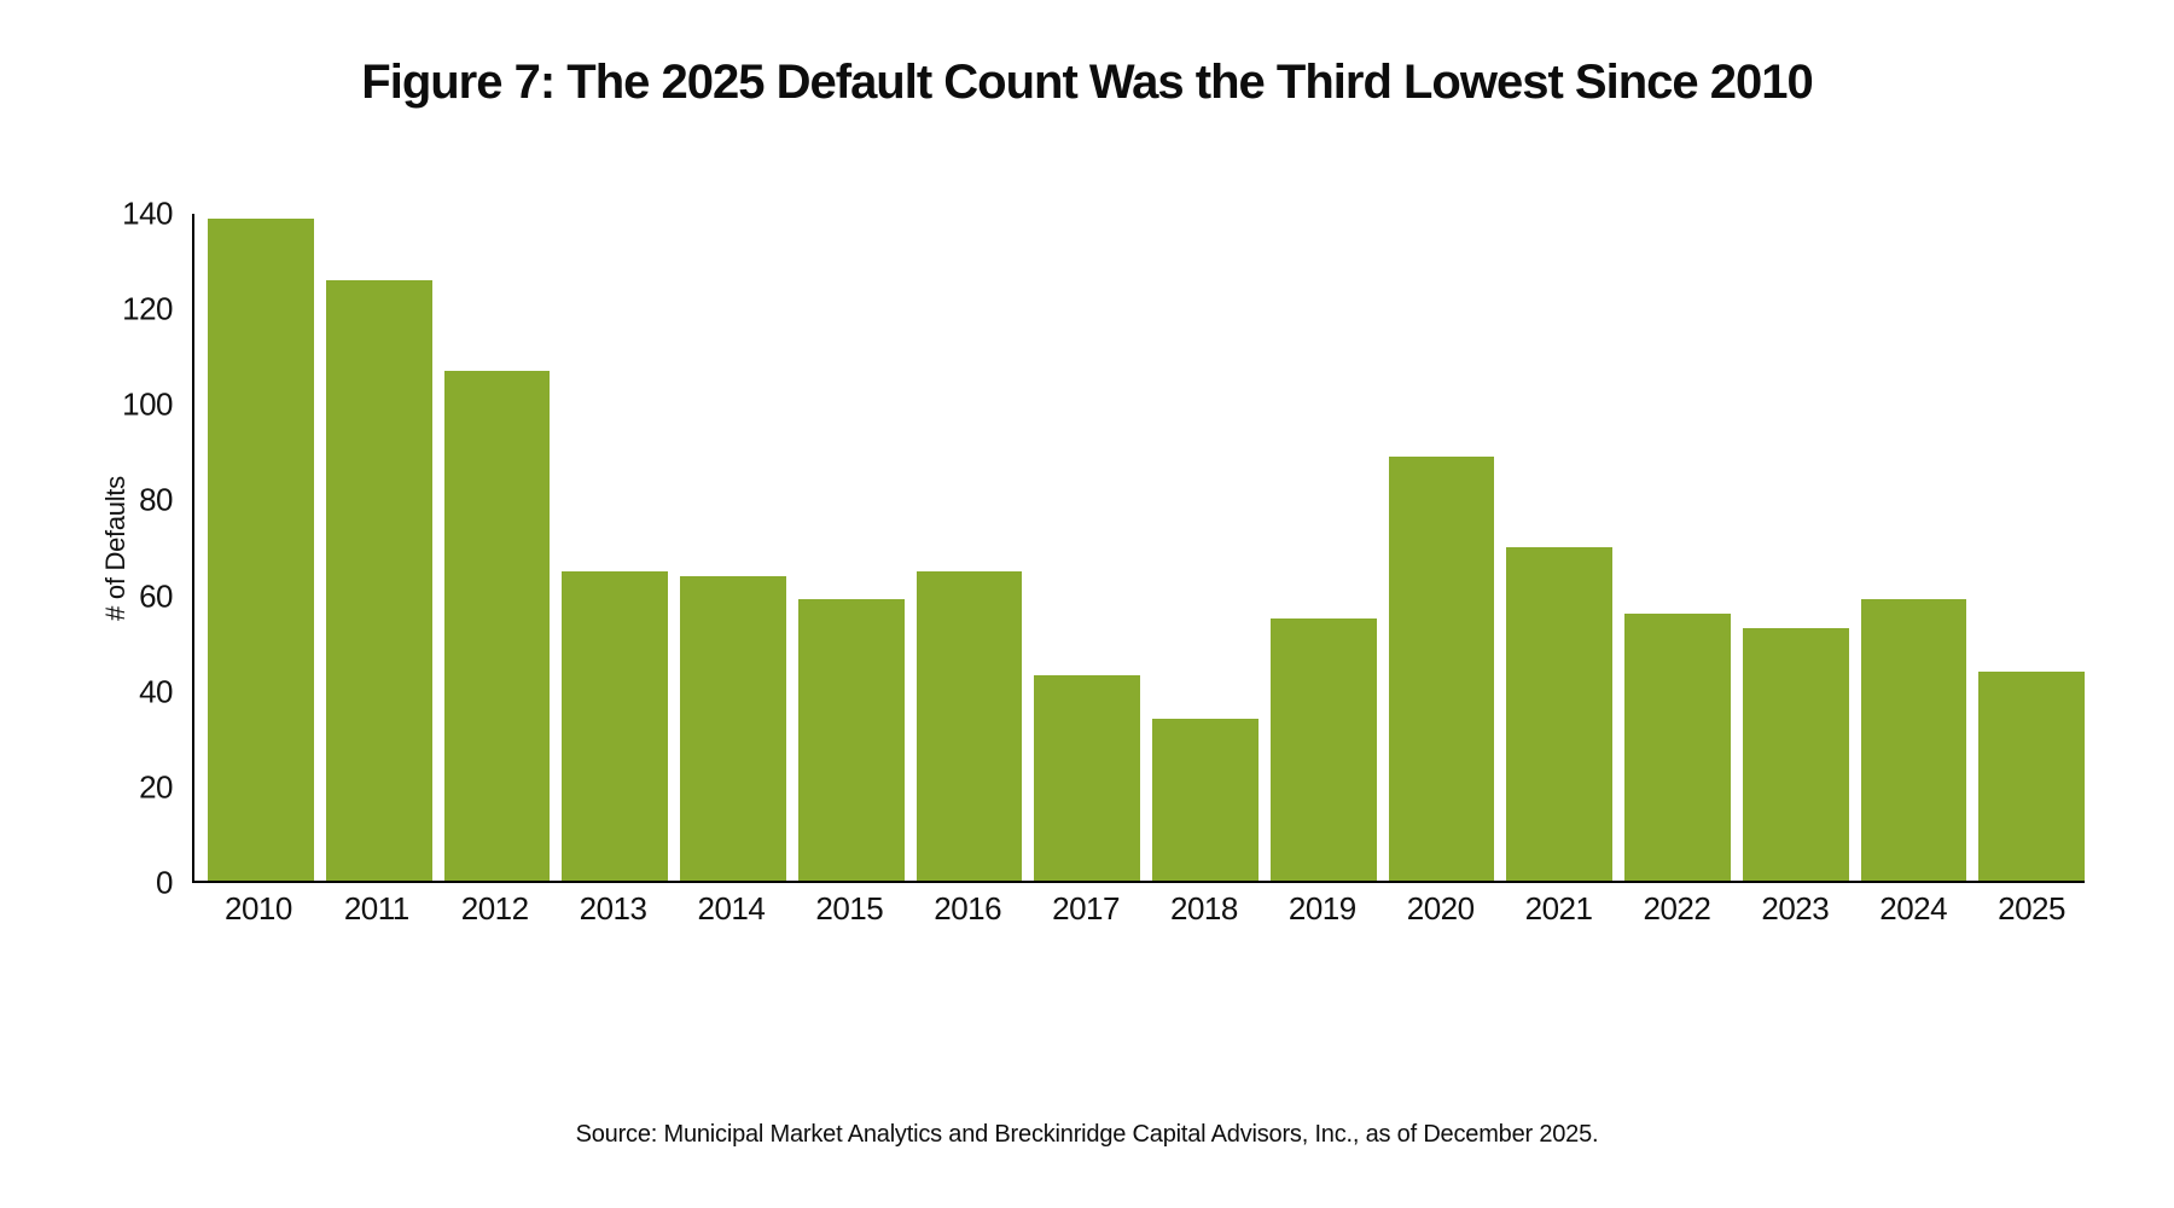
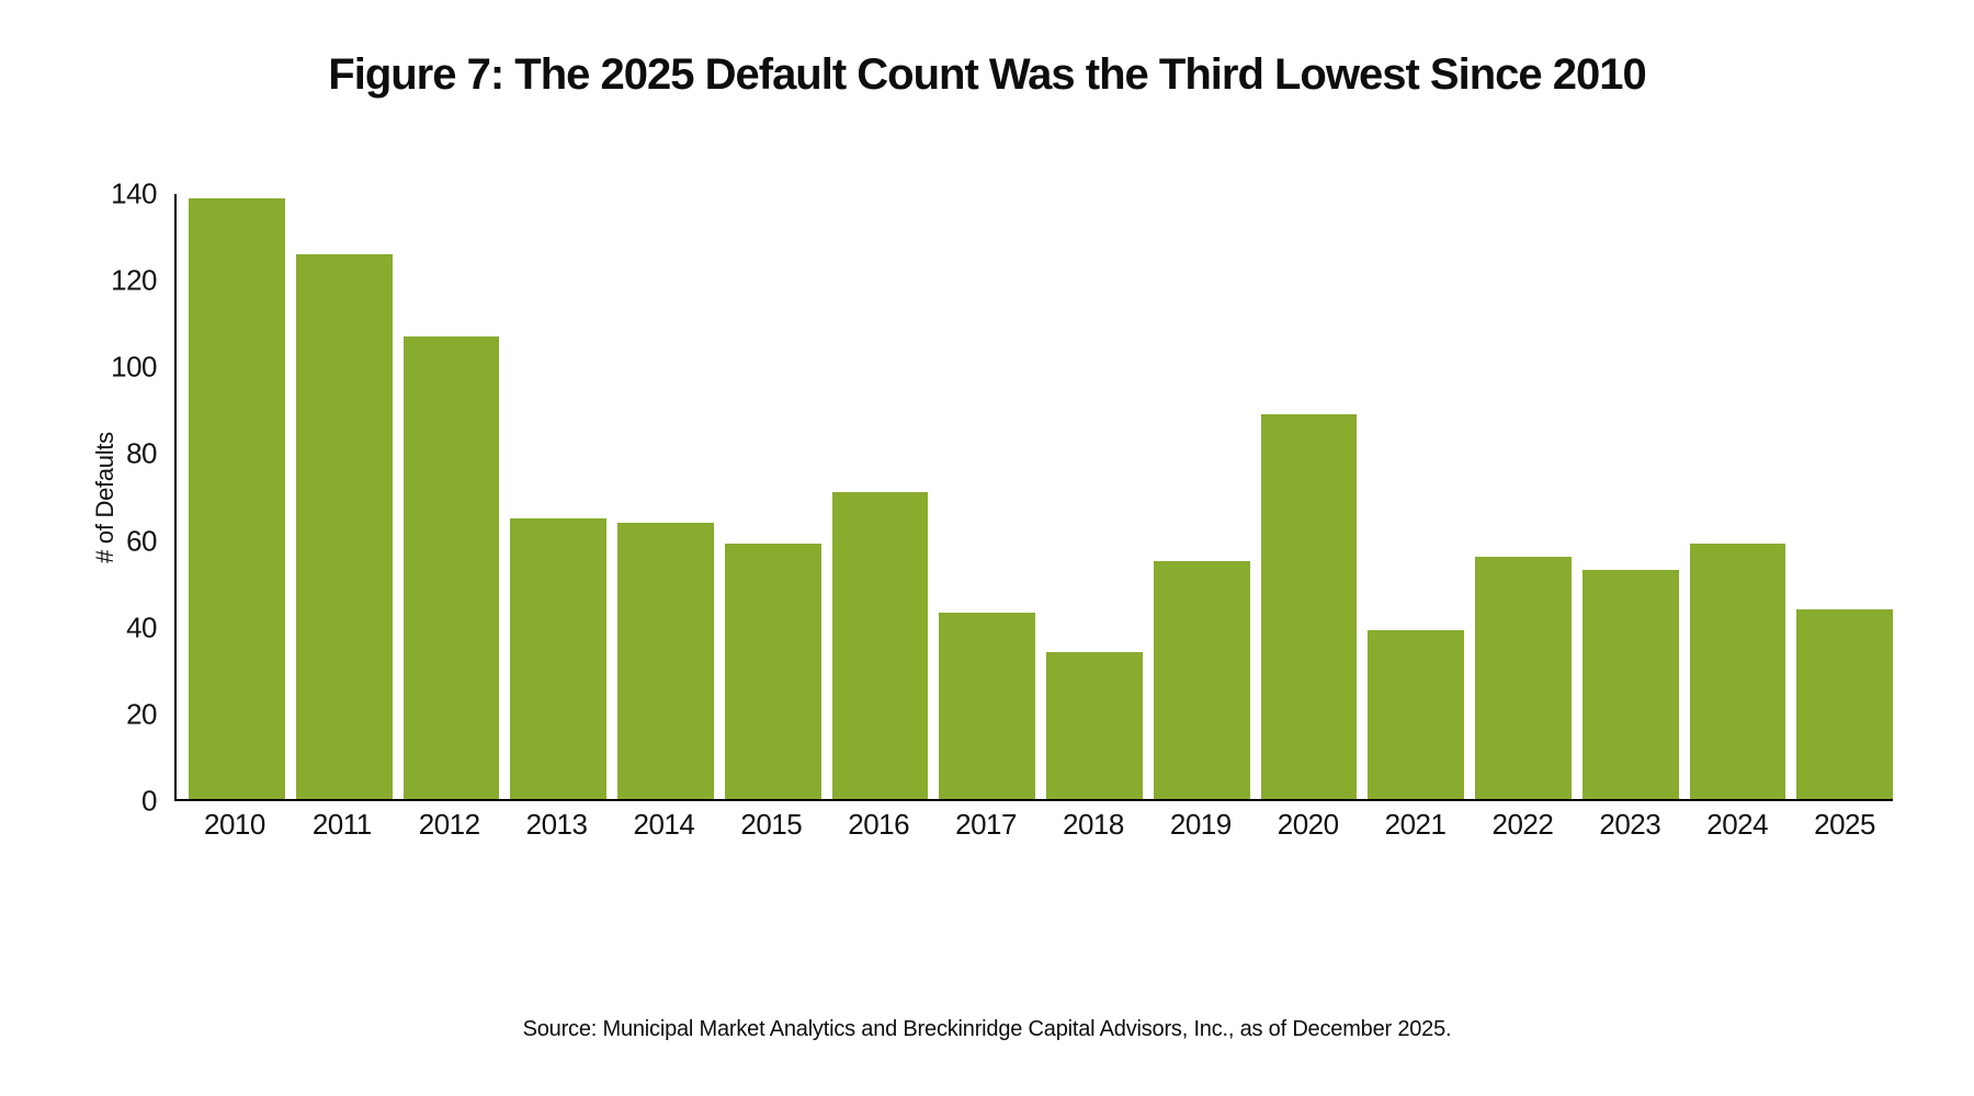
2016: 65 -> 71
2021: 70 -> 39
